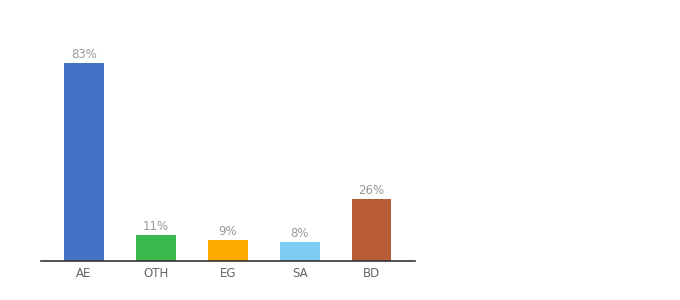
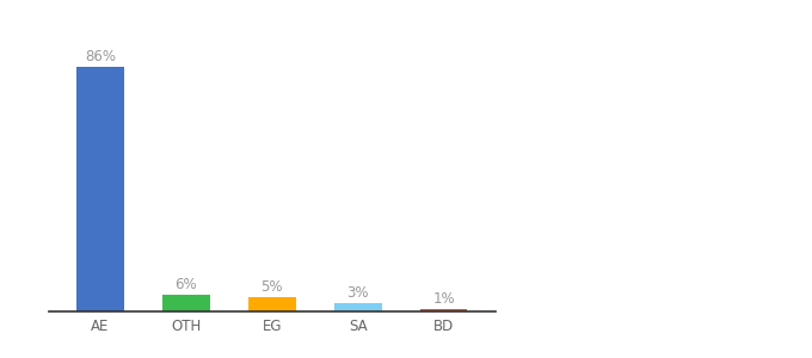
AE: 83% -> 86%
OTH: 11% -> 6%
EG: 9% -> 5%
SA: 8% -> 3%
BD: 26% -> 1%
